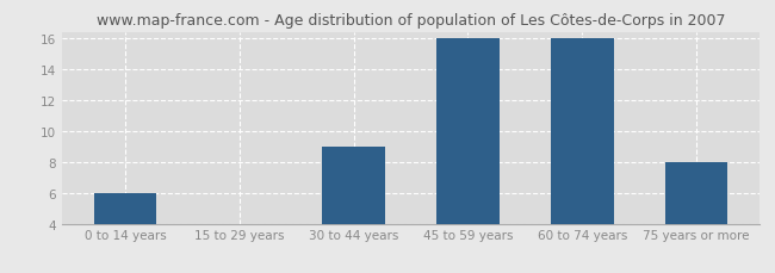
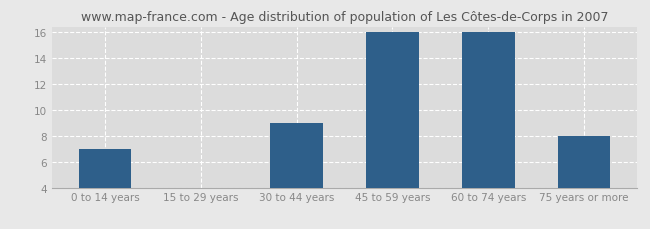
0 to 14 years: 6 -> 7
